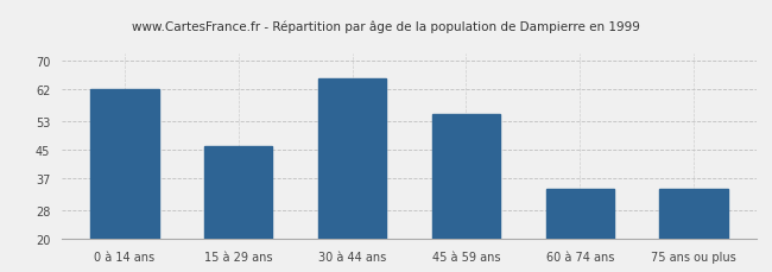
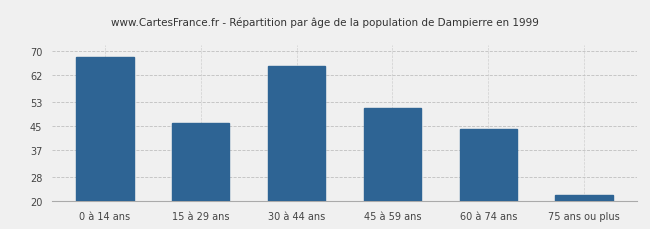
0 à 14 ans: 62 -> 68
45 à 59 ans: 55 -> 51
60 à 74 ans: 34 -> 44
75 ans ou plus: 34 -> 22
